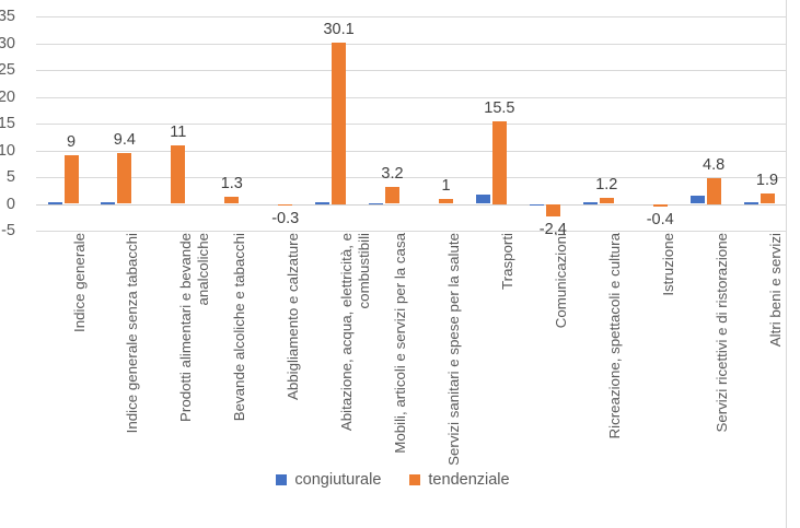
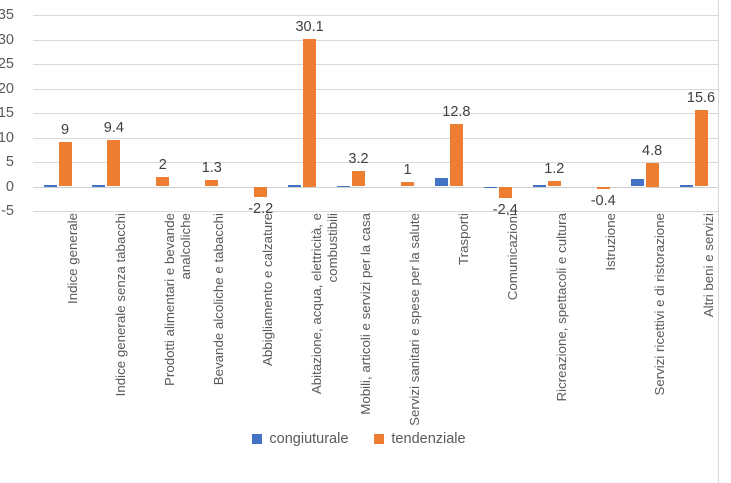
tendenziale/Prodotti alimentari e bevande analcoliche: 11 -> 2
tendenziale/Abbigliamento e calzature: -0.3 -> -2.2
tendenziale/Trasporti: 15.5 -> 12.8
tendenziale/Altri beni e servizi: 1.9 -> 15.6
